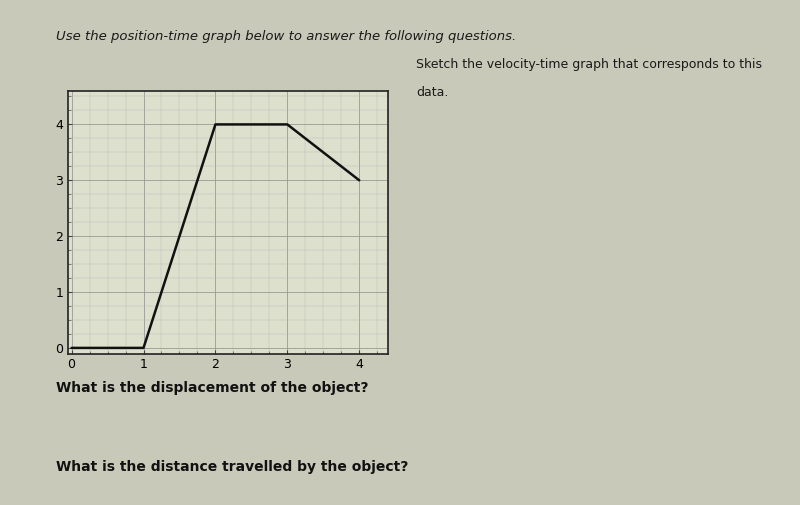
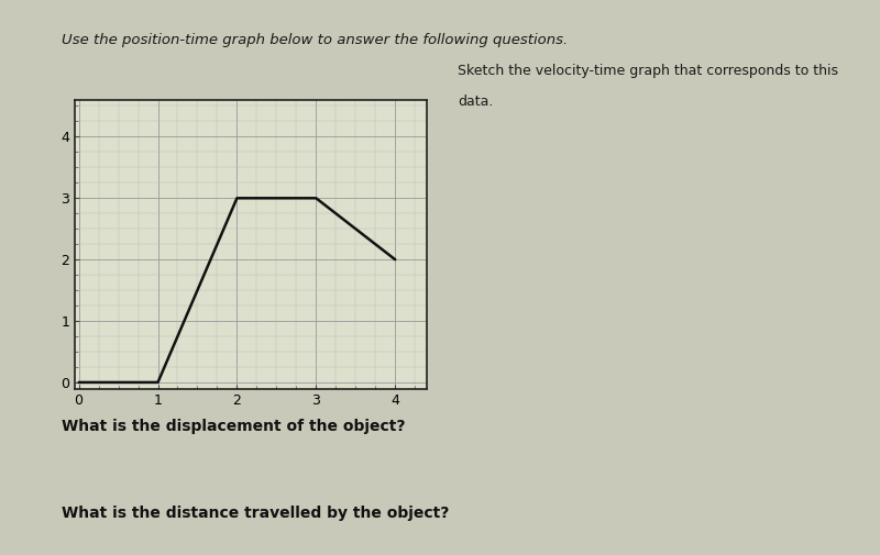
2: 4 -> 3
3: 4 -> 3
4: 3 -> 2
